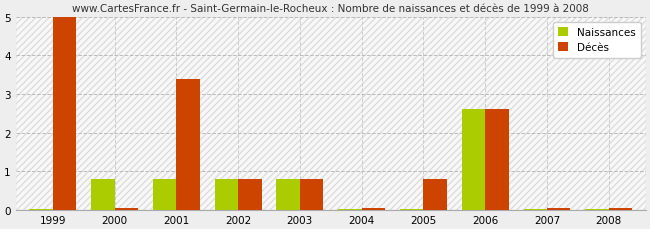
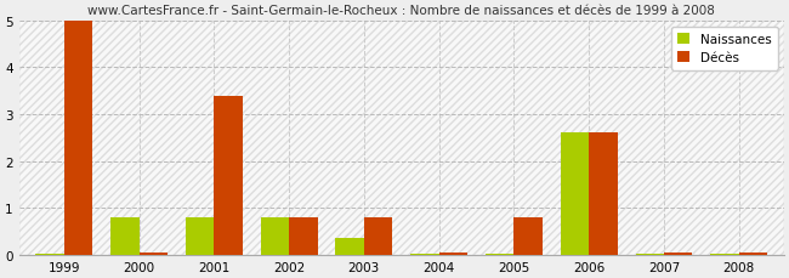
Naissances/2003: 0.80 -> 0.35
